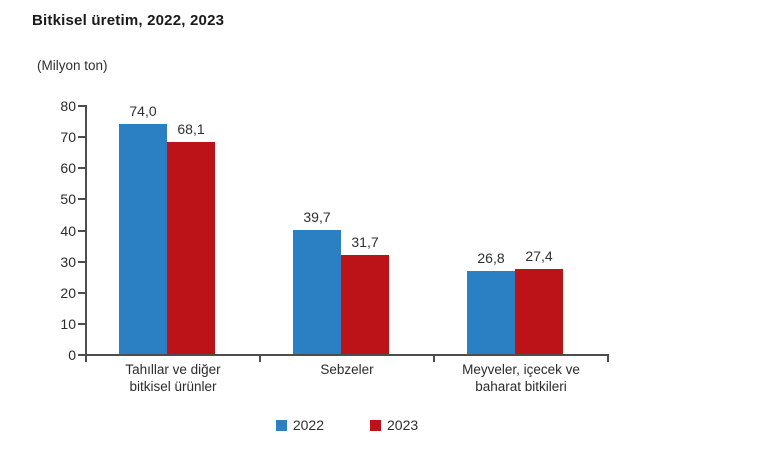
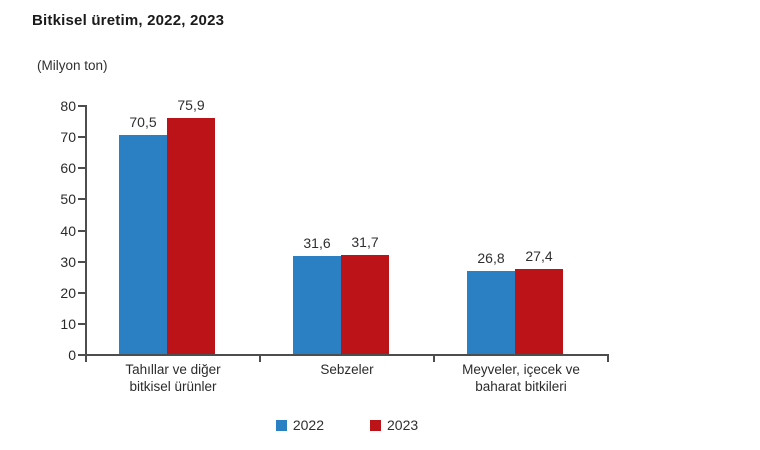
2022/Tahıllar ve diğer bitkisel ürünler: 74,0 -> 70,5
2023/Tahıllar ve diğer bitkisel ürünler: 68,1 -> 75,9
2022/Sebzeler: 39,7 -> 31,6
